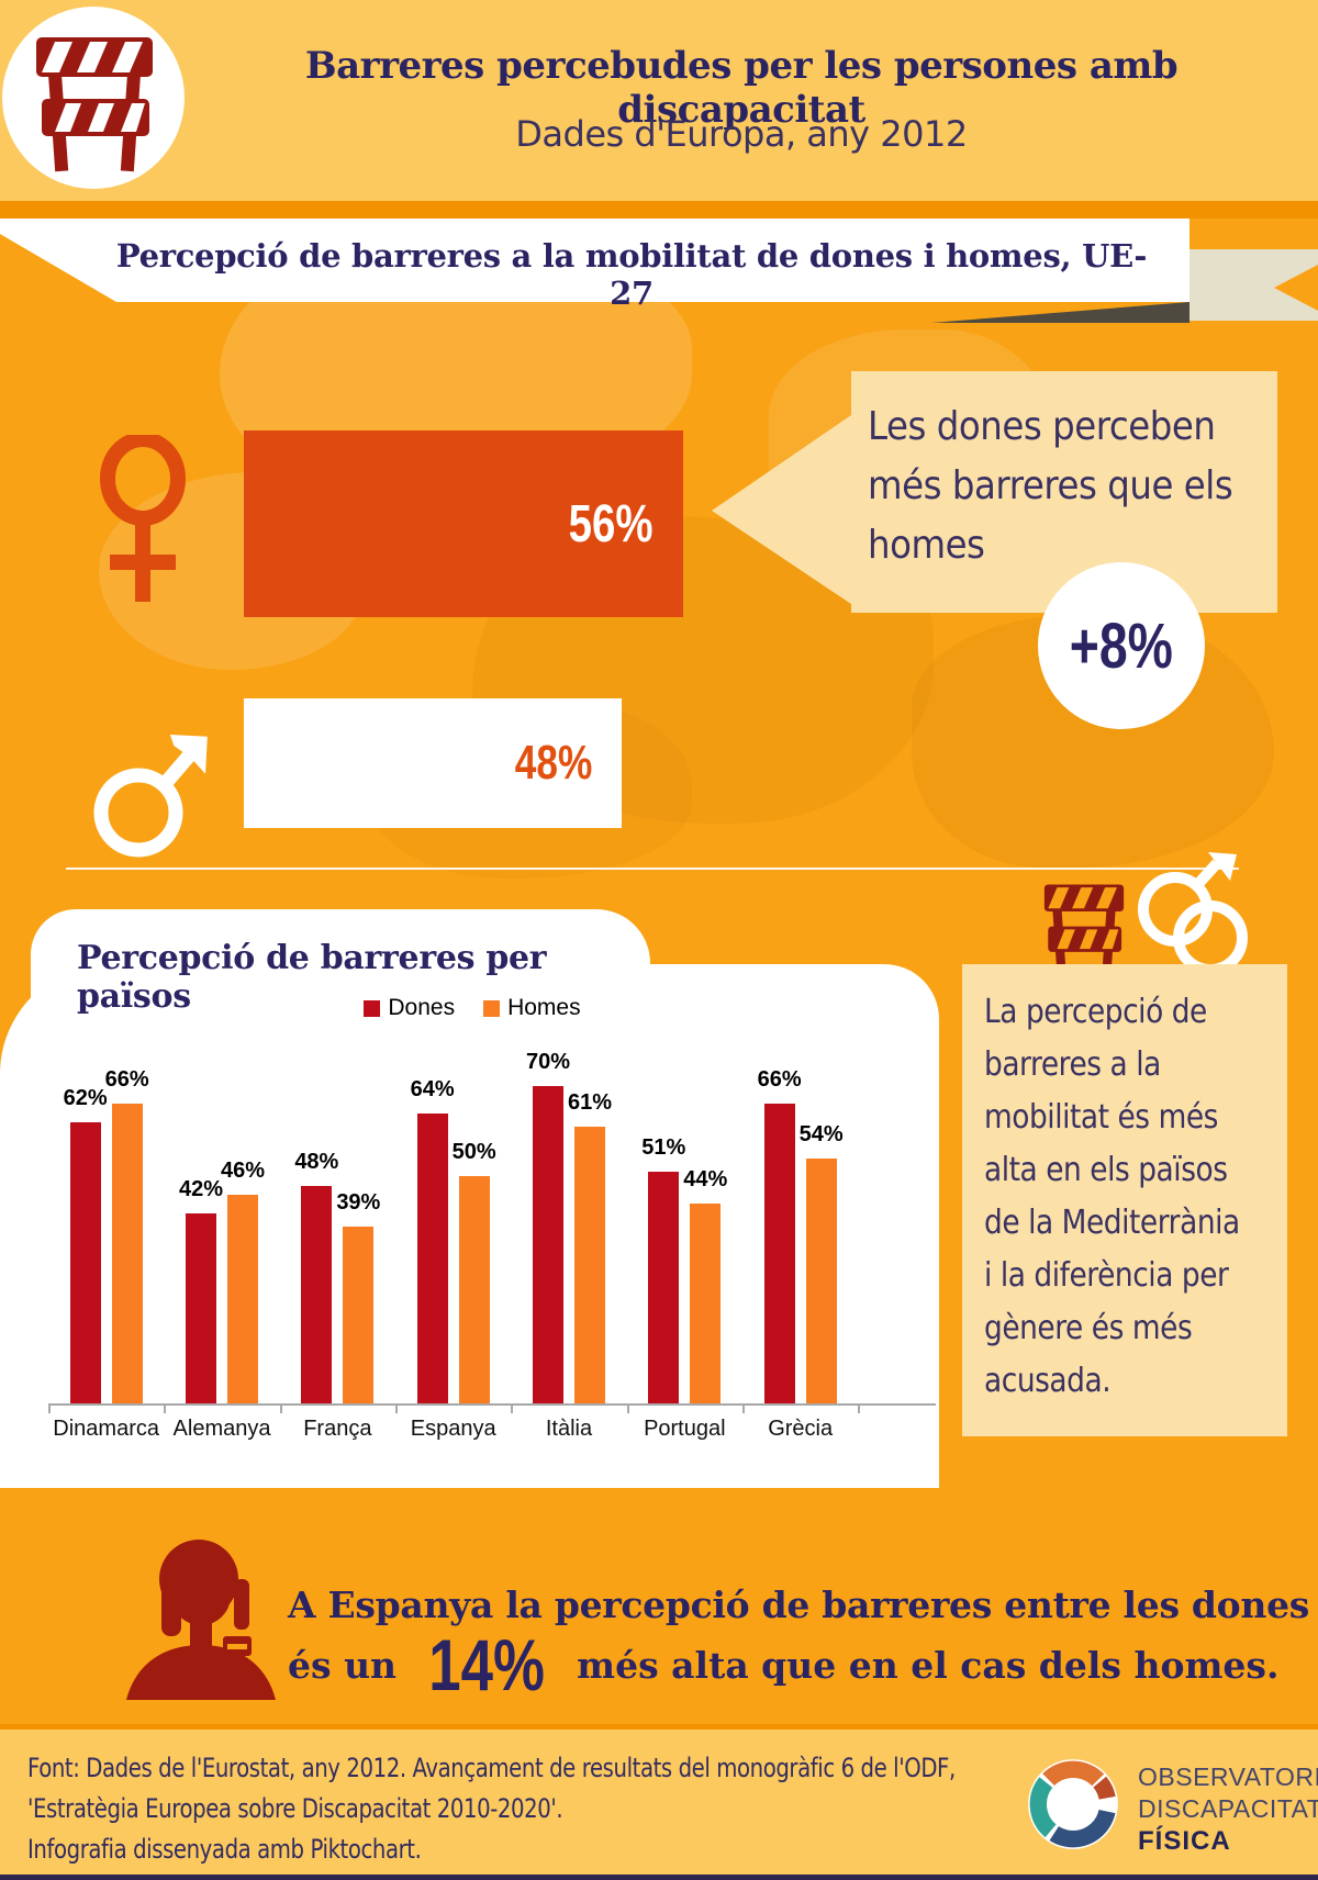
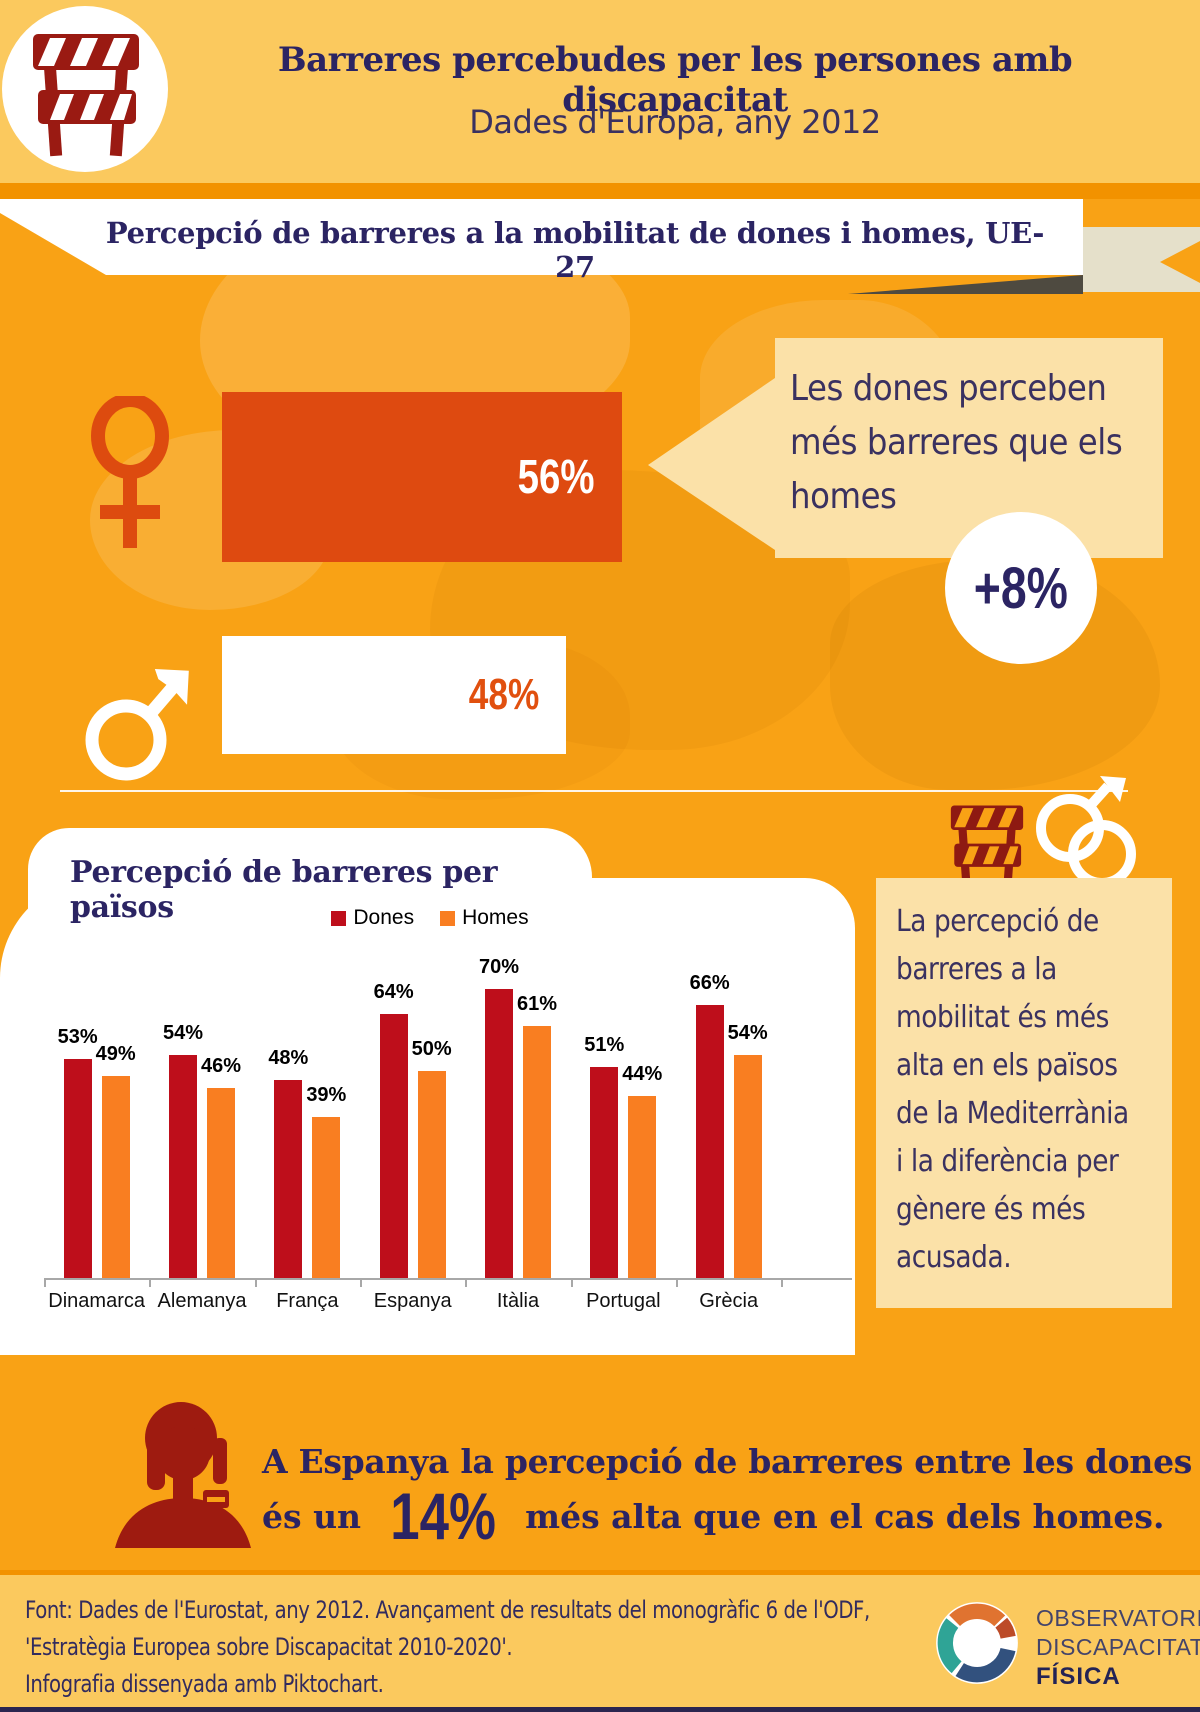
Dones/Dinamarca: 62% -> 53%
Homes/Dinamarca: 66% -> 49%
Dones/Alemanya: 42% -> 54%
